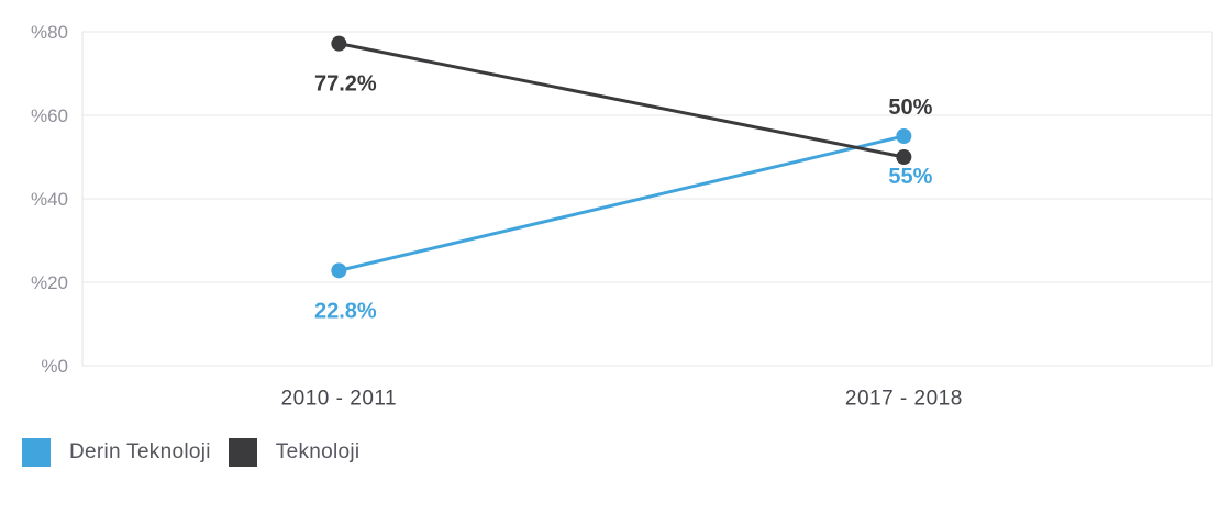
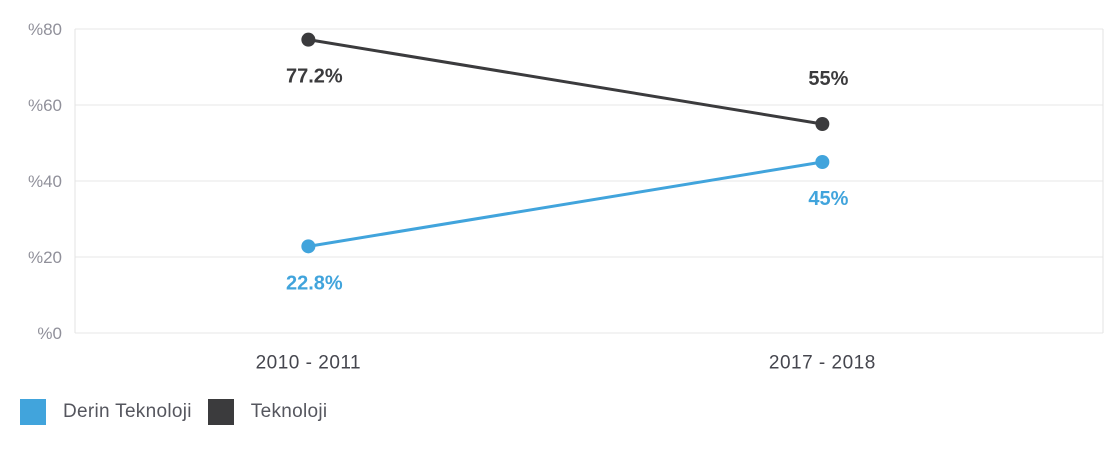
Derin Teknoloji/2017 - 2018: 55% -> 45%
Teknoloji/2017 - 2018: 50% -> 55%
